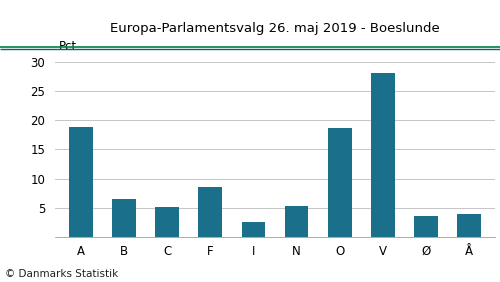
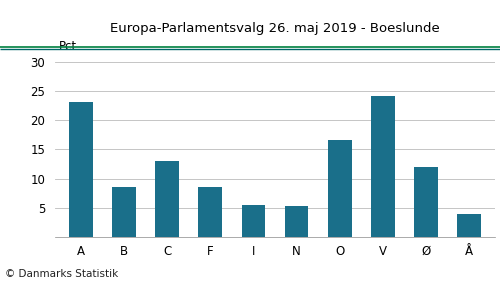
A: 18.9 -> 23.2
B: 6.5 -> 8.6
C: 5.2 -> 13.0
I: 2.5 -> 5.4
O: 18.7 -> 16.6
V: 28.2 -> 24.2
Ø: 3.6 -> 12.0
